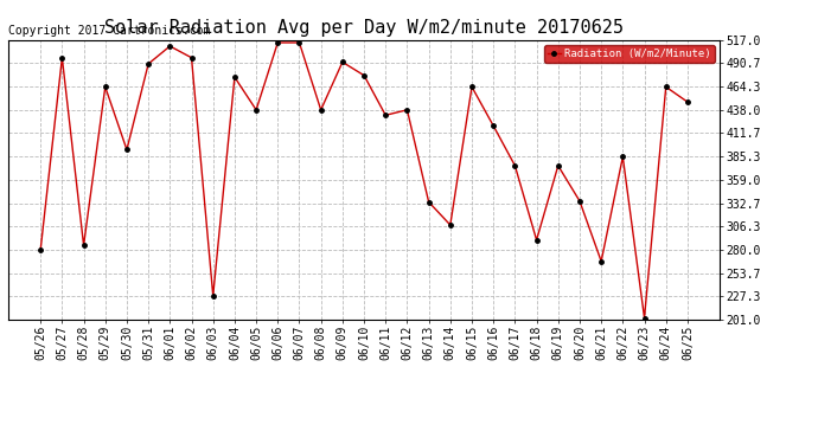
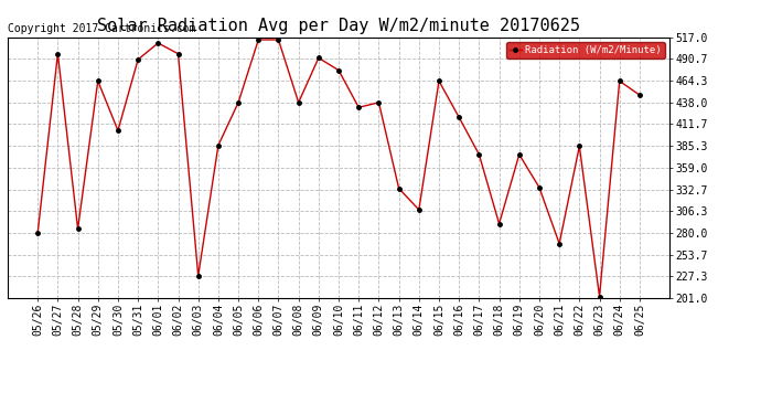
05/30: 393 -> 404
06/04: 475 -> 386
